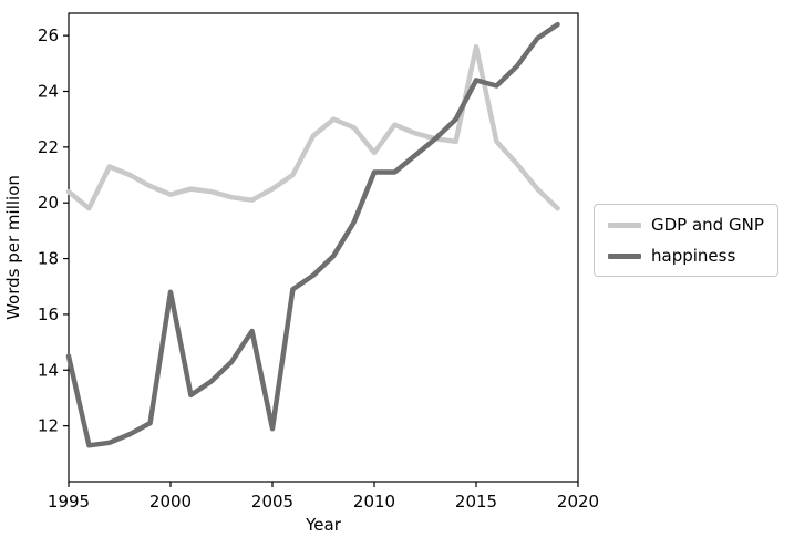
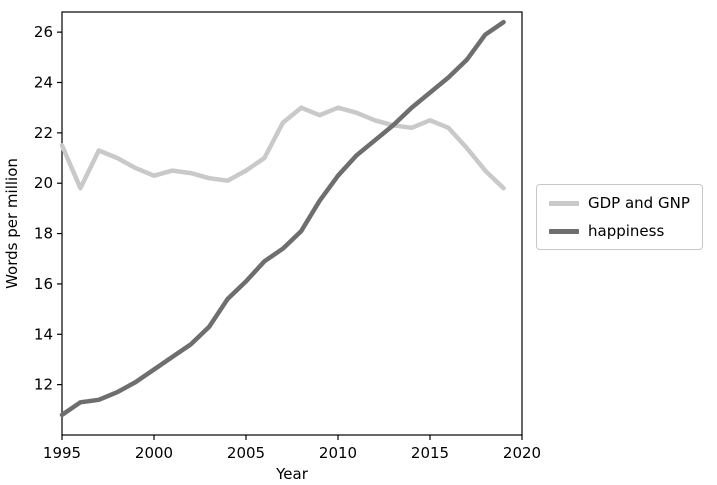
GDP and GNP/1995: 20.4 -> 21.5
happiness/1995: 14.5 -> 10.8
happiness/2000: 16.8 -> 12.6
happiness/2005: 11.9 -> 16.1
GDP and GNP/2010: 21.8 -> 23.0
happiness/2010: 21.1 -> 20.3
GDP and GNP/2015: 25.6 -> 22.5
happiness/2015: 24.4 -> 23.6
